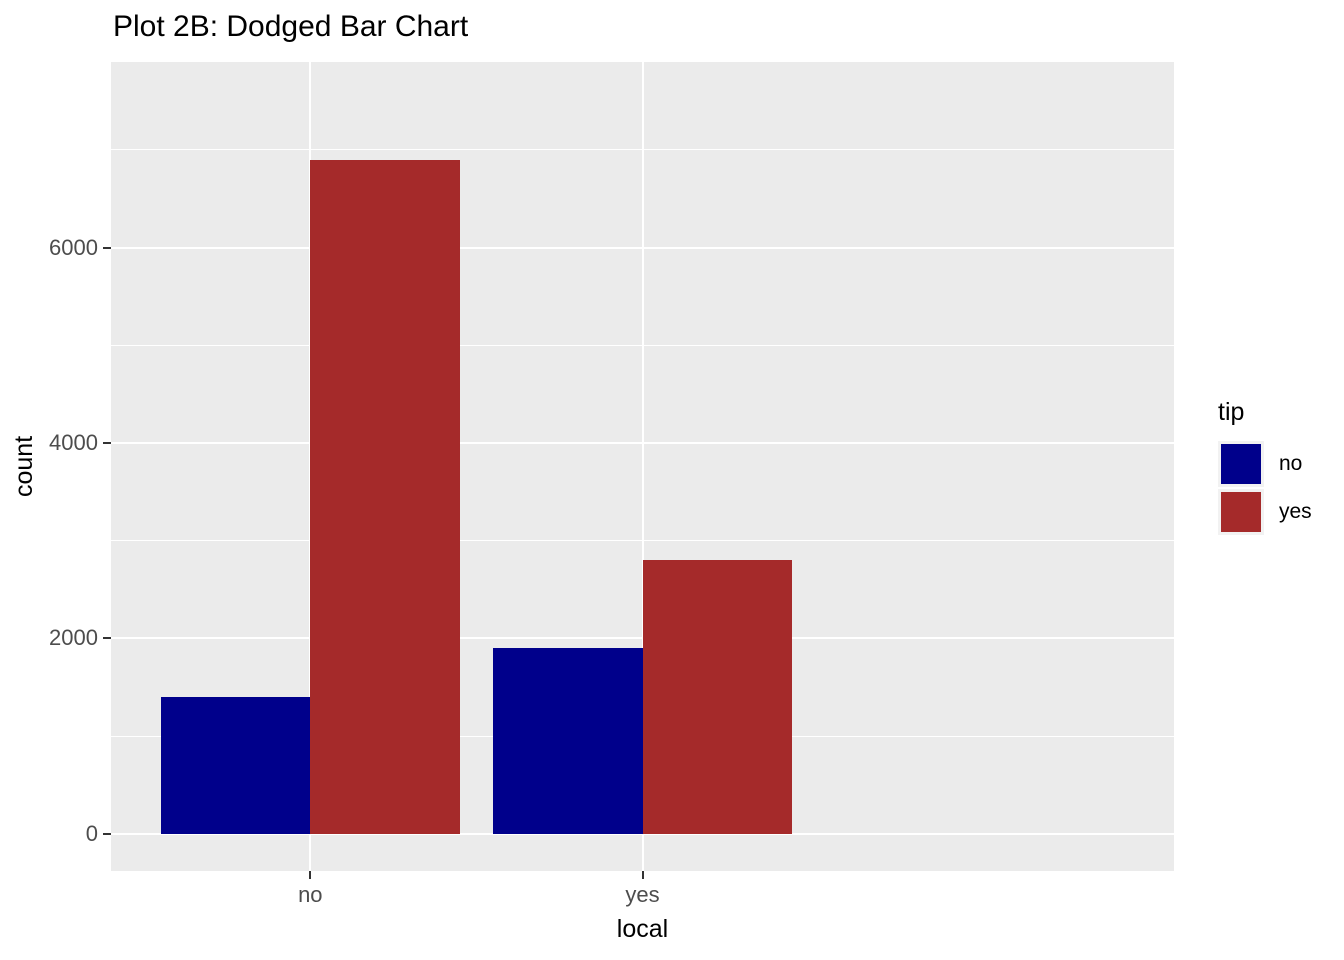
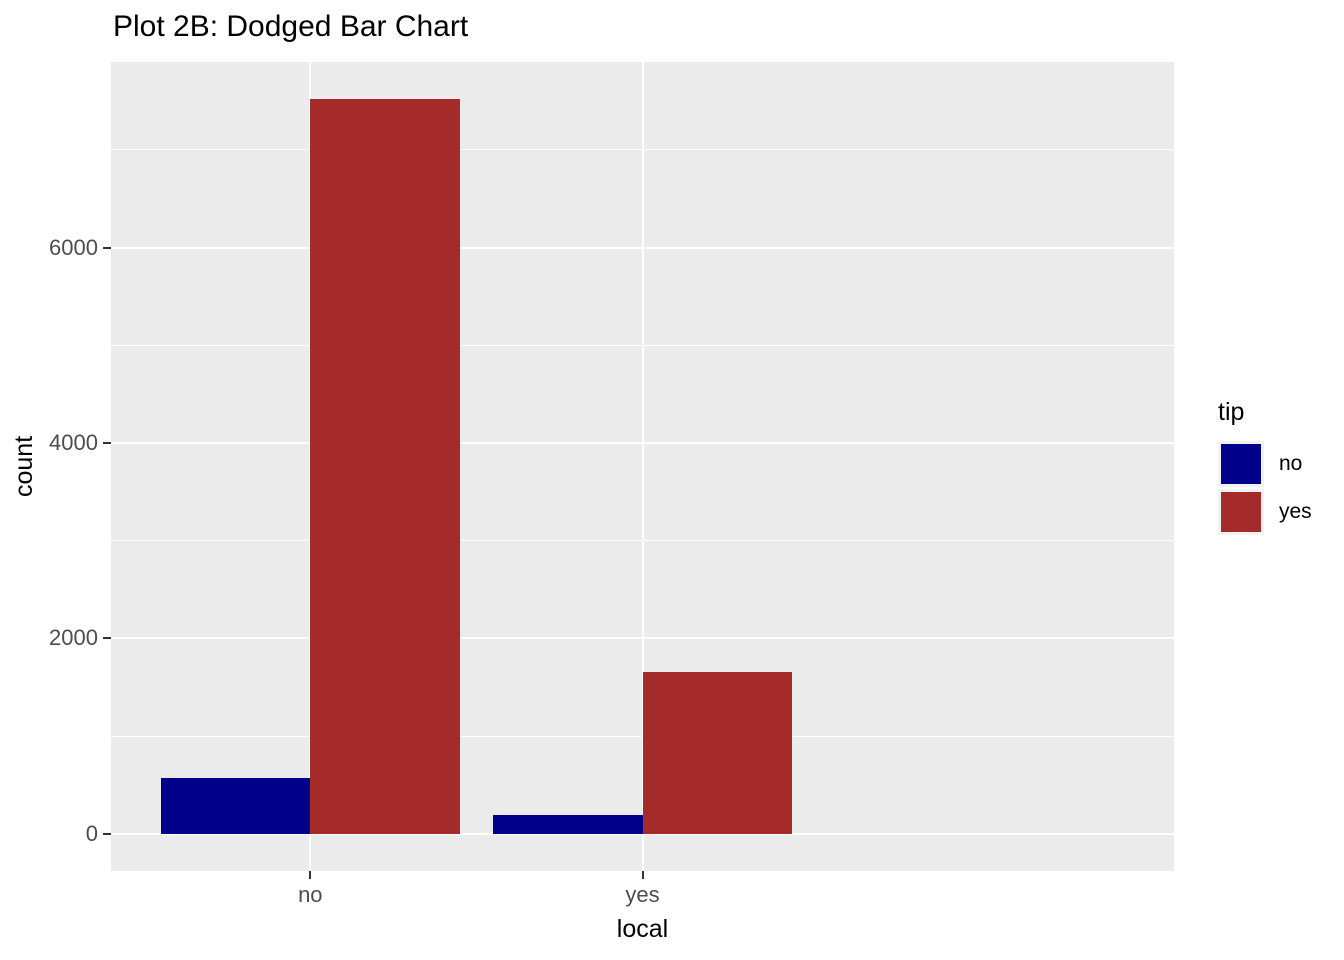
no/no: 1400 -> 600
yes/no: 6900 -> 7500
no/yes: 1900 -> 200
yes/yes: 2800 -> 1700
